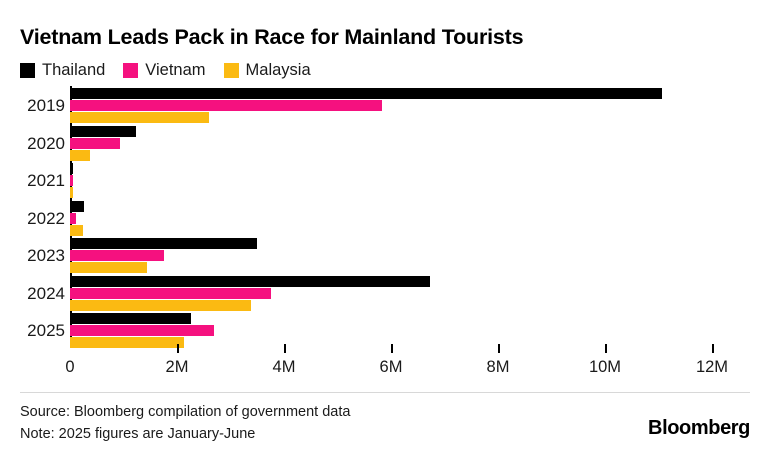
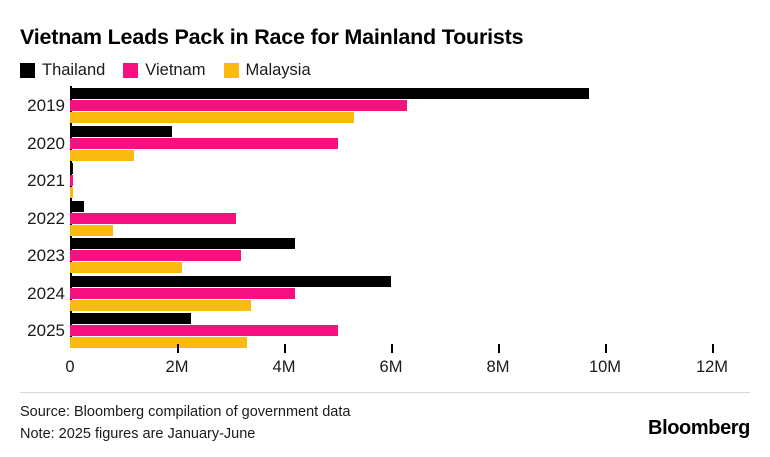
Thailand/2019: 11.1M -> 9.7M
Vietnam/2019: 5.8M -> 6.3M
Malaysia/2019: 2.6M -> 5.3M
Thailand/2020: 1.2M -> 1.9M
Vietnam/2020: 0.9M -> 5.0M
Malaysia/2020: 0.4M -> 1.2M
Vietnam/2022: 0.1M -> 3.1M
Malaysia/2022: 0.2M -> 0.8M
Thailand/2023: 3.5M -> 4.2M
Vietnam/2023: 1.8M -> 3.2M
Malaysia/2023: 1.4M -> 2.1M
Thailand/2024: 6.7M -> 6.0M
Vietnam/2024: 3.8M -> 4.2M
Vietnam/2025: 2.7M -> 5.0M
Malaysia/2025: 2.1M -> 3.3M
